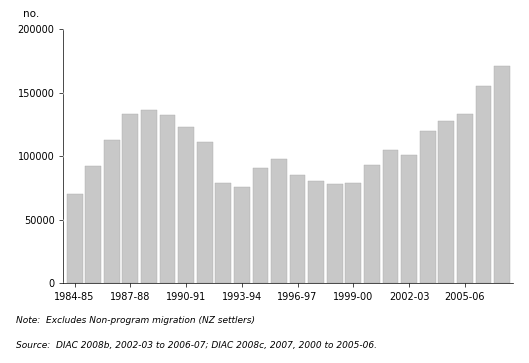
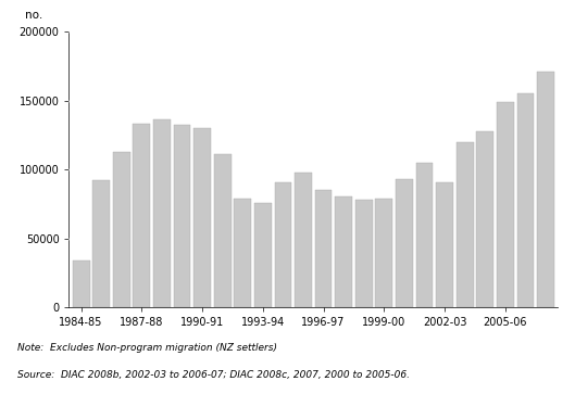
1984-85: 70000 -> 34000
1990-91: 123000 -> 130000
2002-03: 101000 -> 91000
2005-06: 133000 -> 149000
